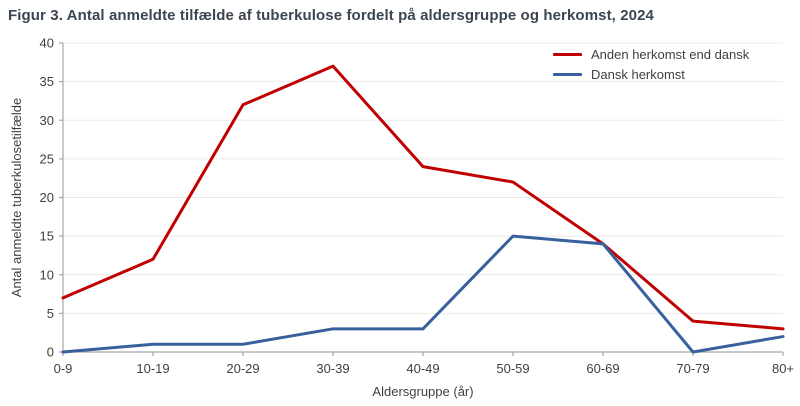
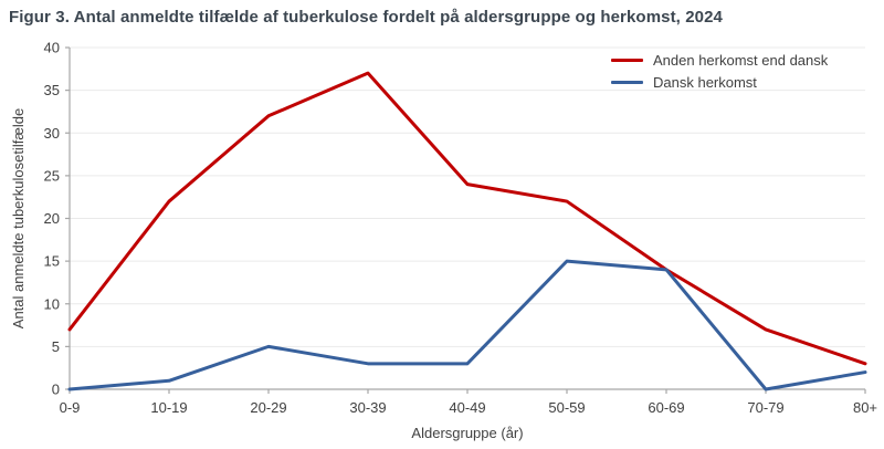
Anden herkomst end dansk/10-19: 12 -> 22
Dansk herkomst/20-29: 1 -> 5
Anden herkomst end dansk/70-79: 4 -> 7
